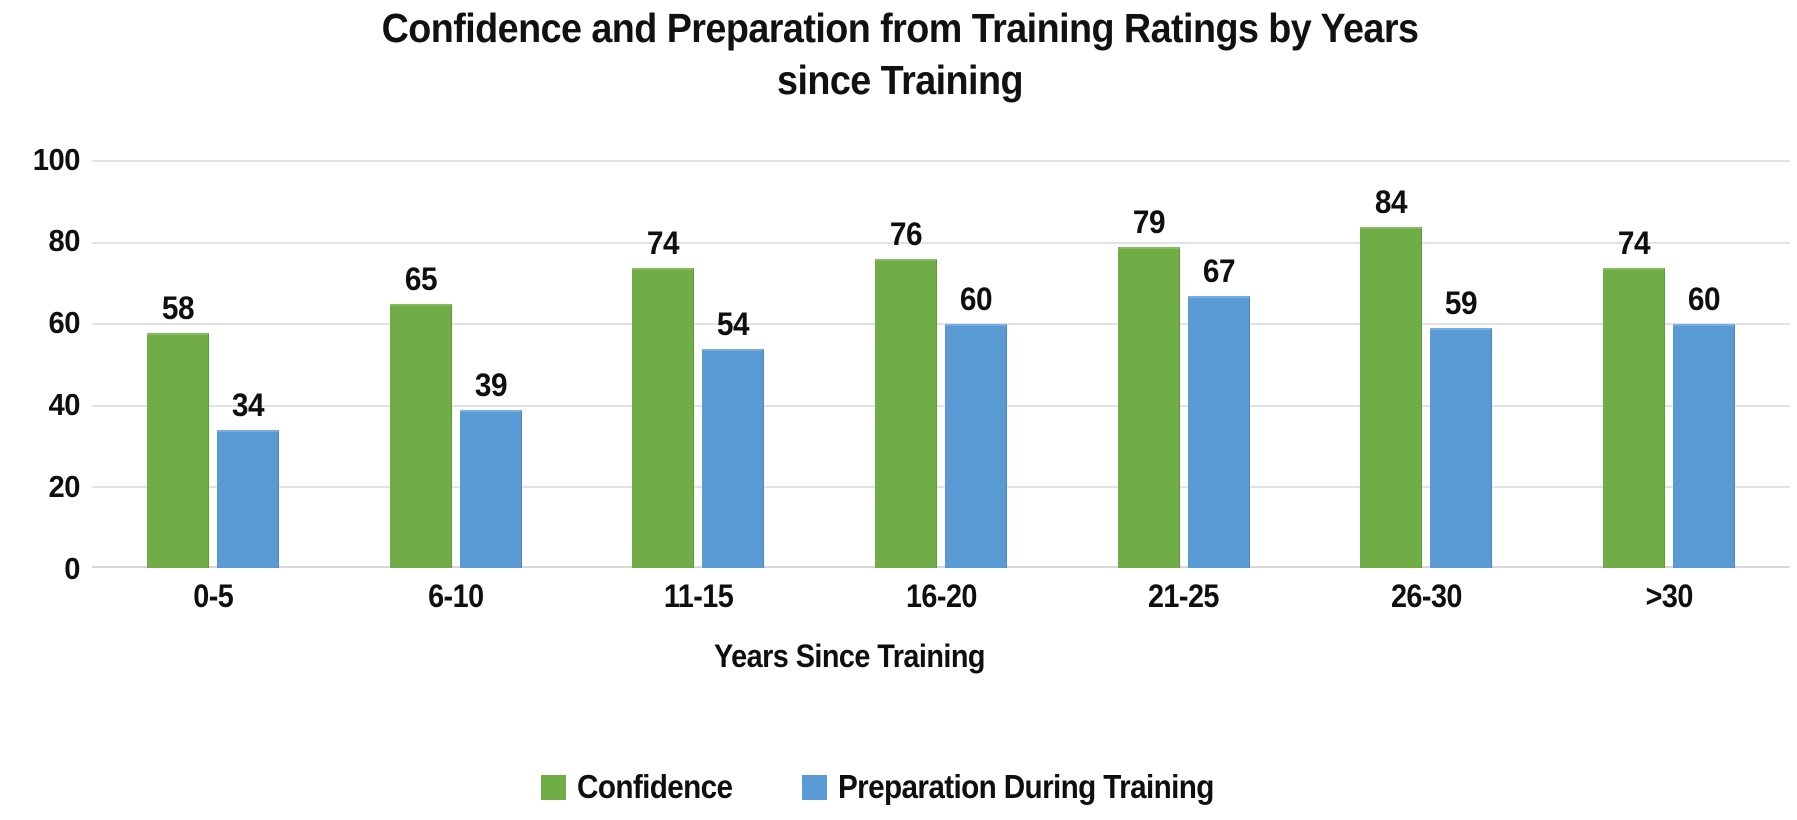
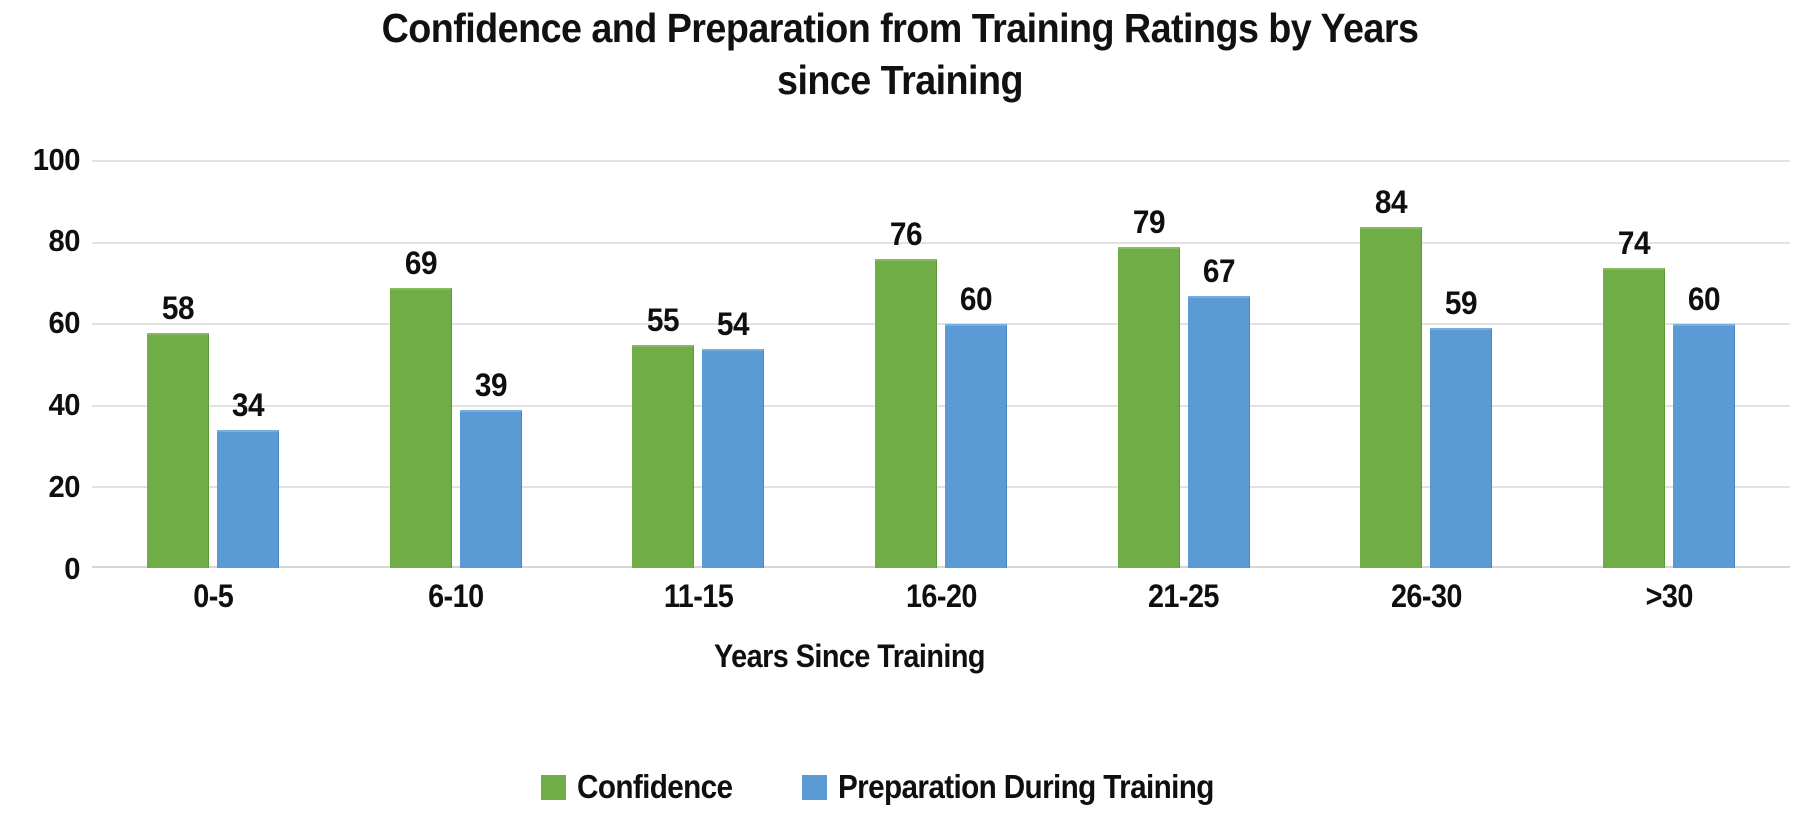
Confidence/6-10: 65 -> 69
Confidence/11-15: 74 -> 55
